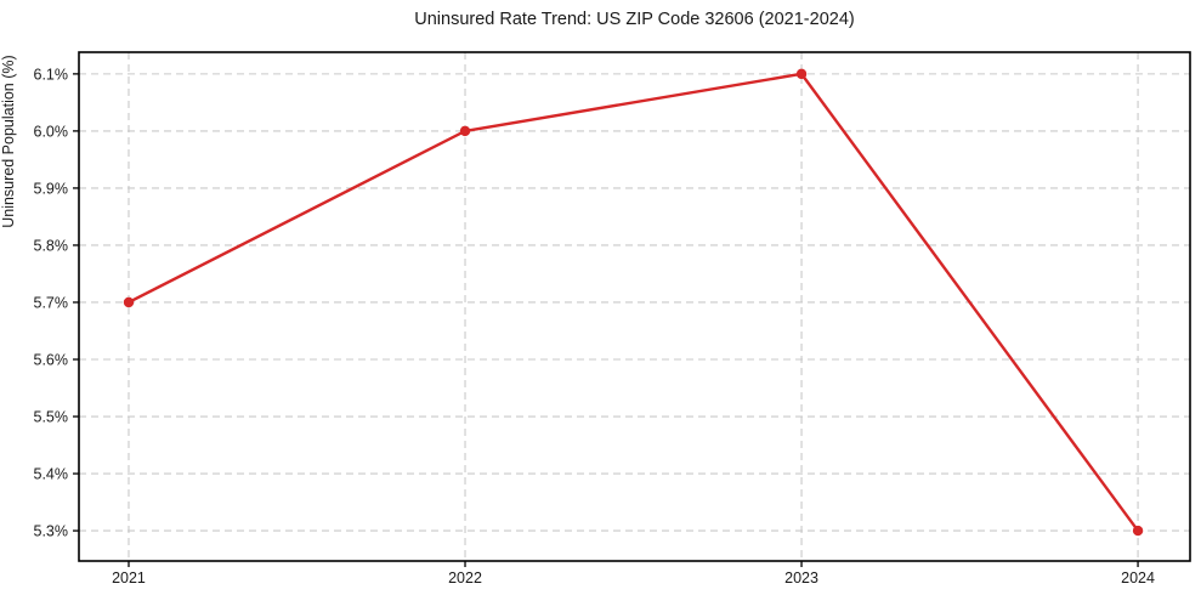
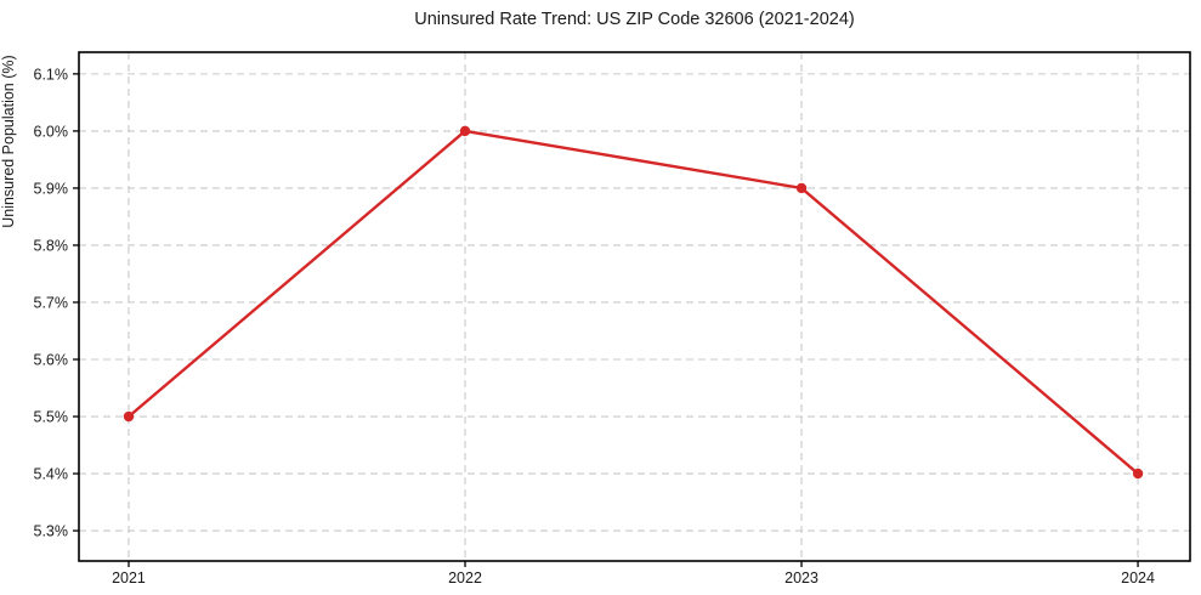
2021: 5.7% -> 5.5%
2023: 6.1% -> 5.9%
2024: 5.3% -> 5.4%
